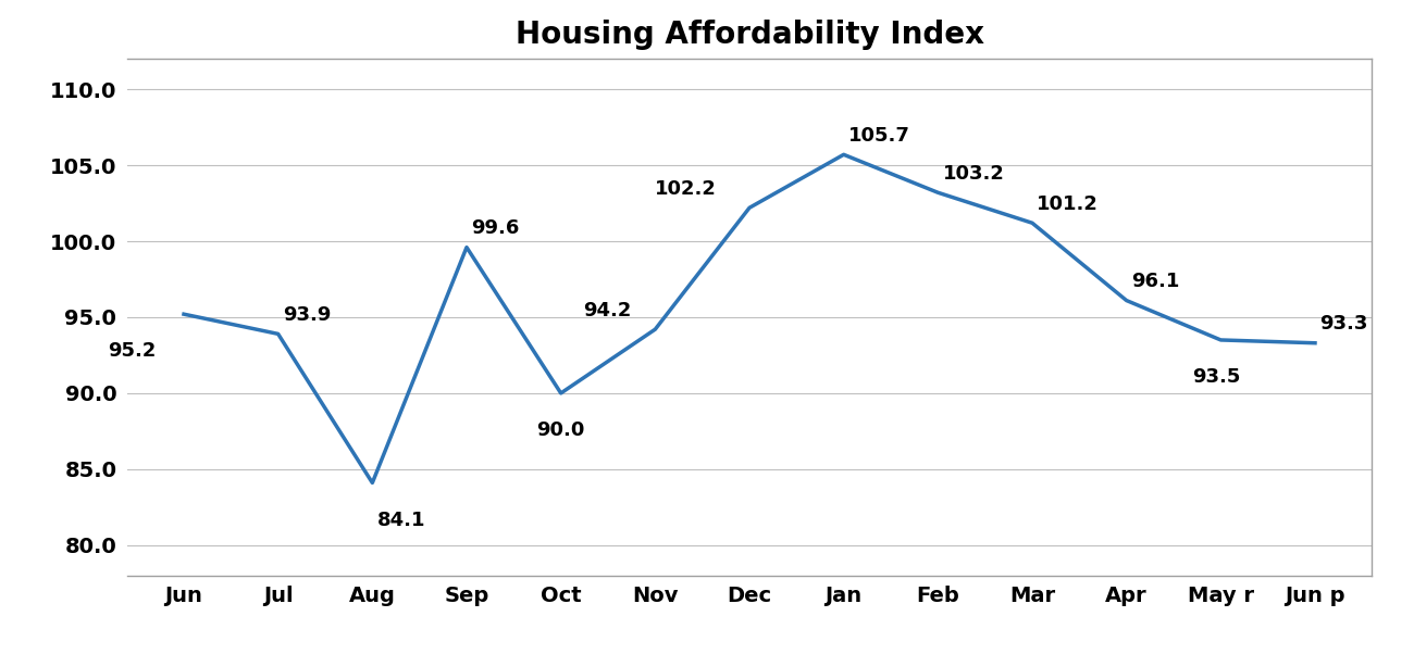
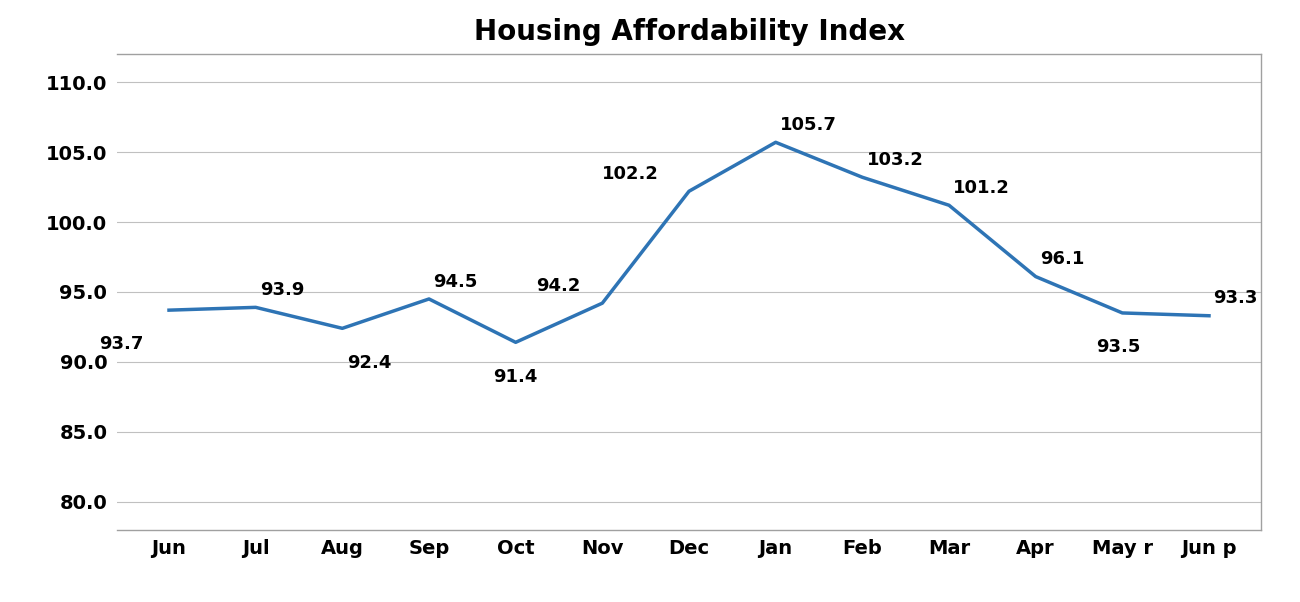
Jun: 95.2 -> 93.7
Aug: 84.1 -> 92.4
Sep: 99.6 -> 94.5
Oct: 90.0 -> 91.4
